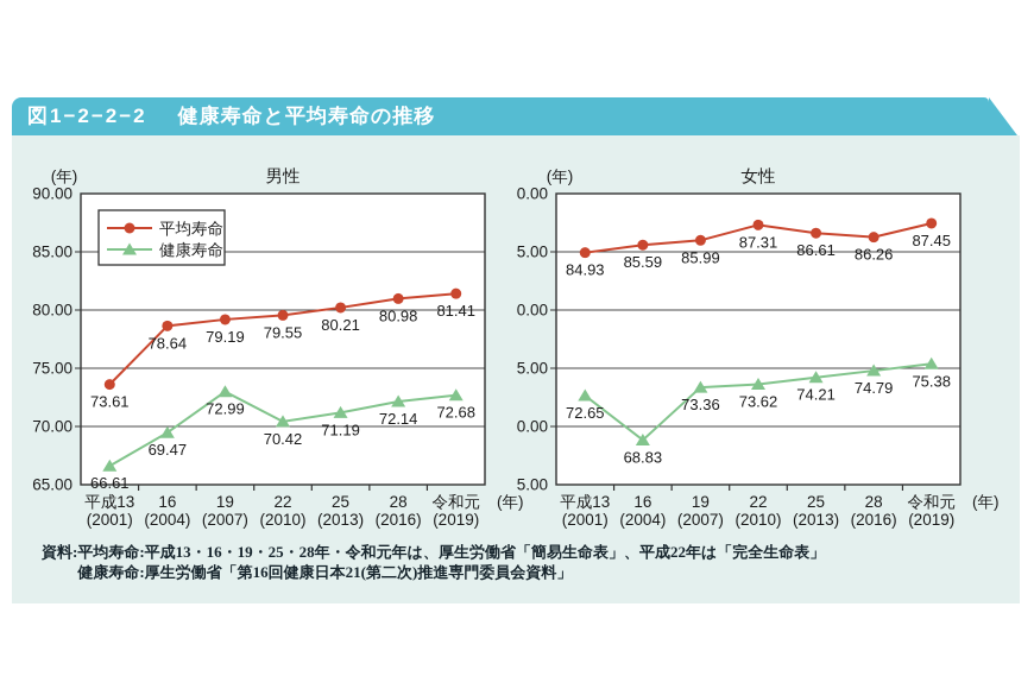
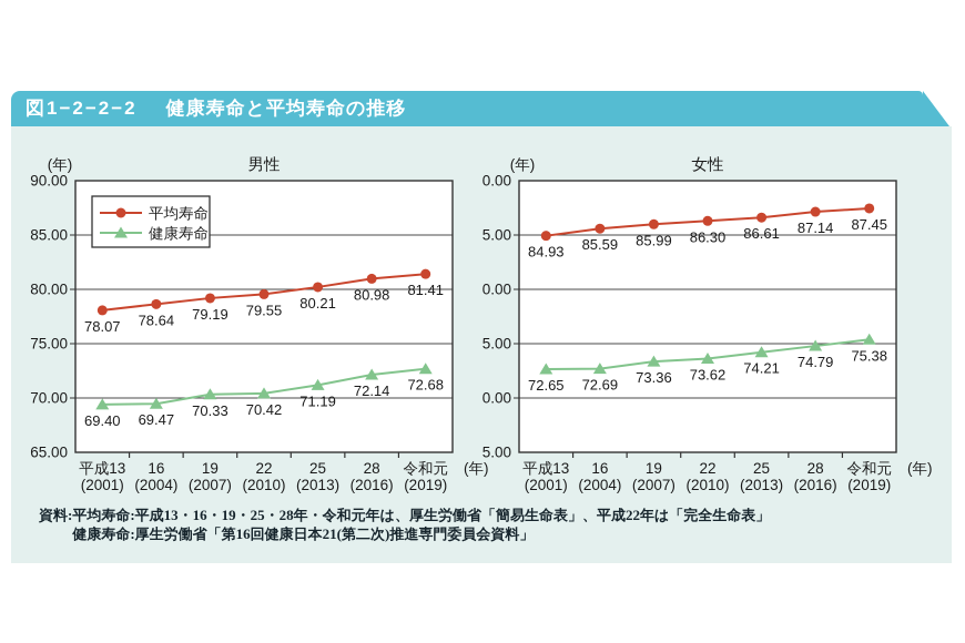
男性/平均寿命/平成13: 73.61 -> 78.07
男性/健康寿命/平成13: 66.61 -> 69.40
男性/健康寿命/19: 72.99 -> 70.33
女性/健康寿命/16: 68.83 -> 72.69
女性/平均寿命/22: 87.31 -> 86.30
女性/平均寿命/28: 86.26 -> 87.14
